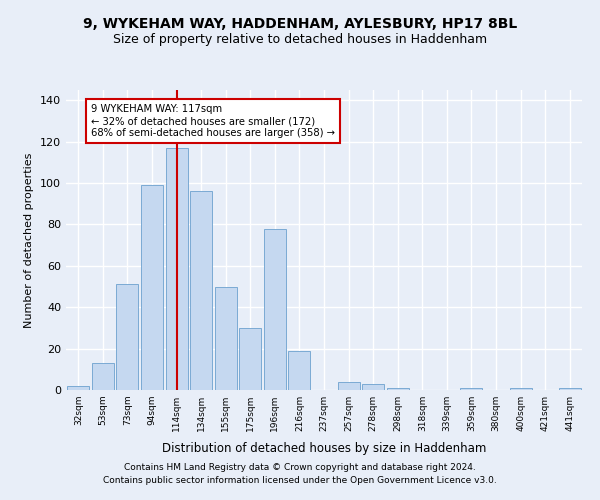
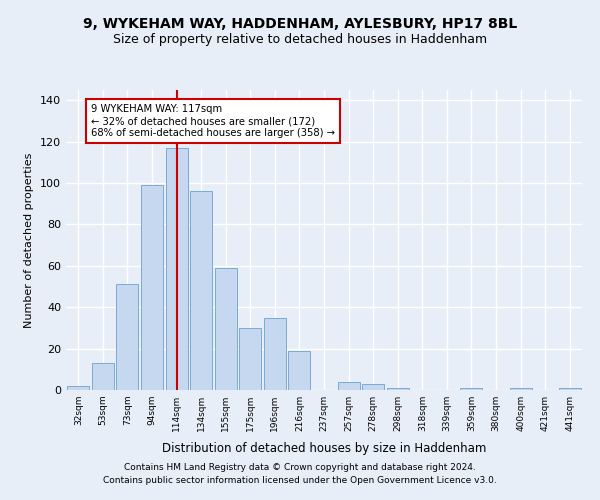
155sqm: 50 -> 59
196sqm: 78 -> 35
